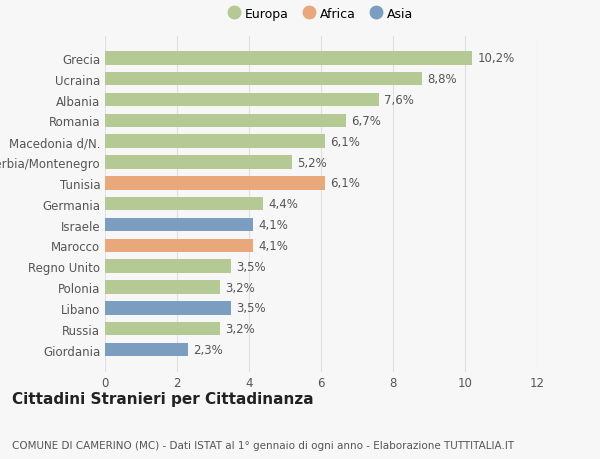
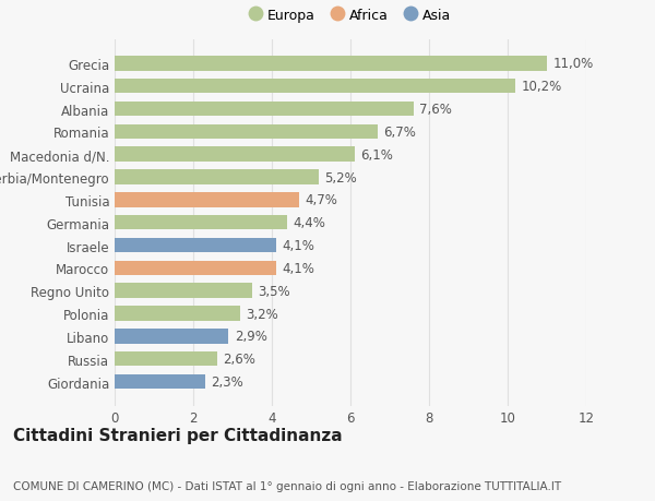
Grecia: 10,2% -> 11,0%
Ucraina: 8,8% -> 10,2%
Tunisia: 6,1% -> 4,7%
Libano: 3,5% -> 2,9%
Russia: 3,2% -> 2,6%
